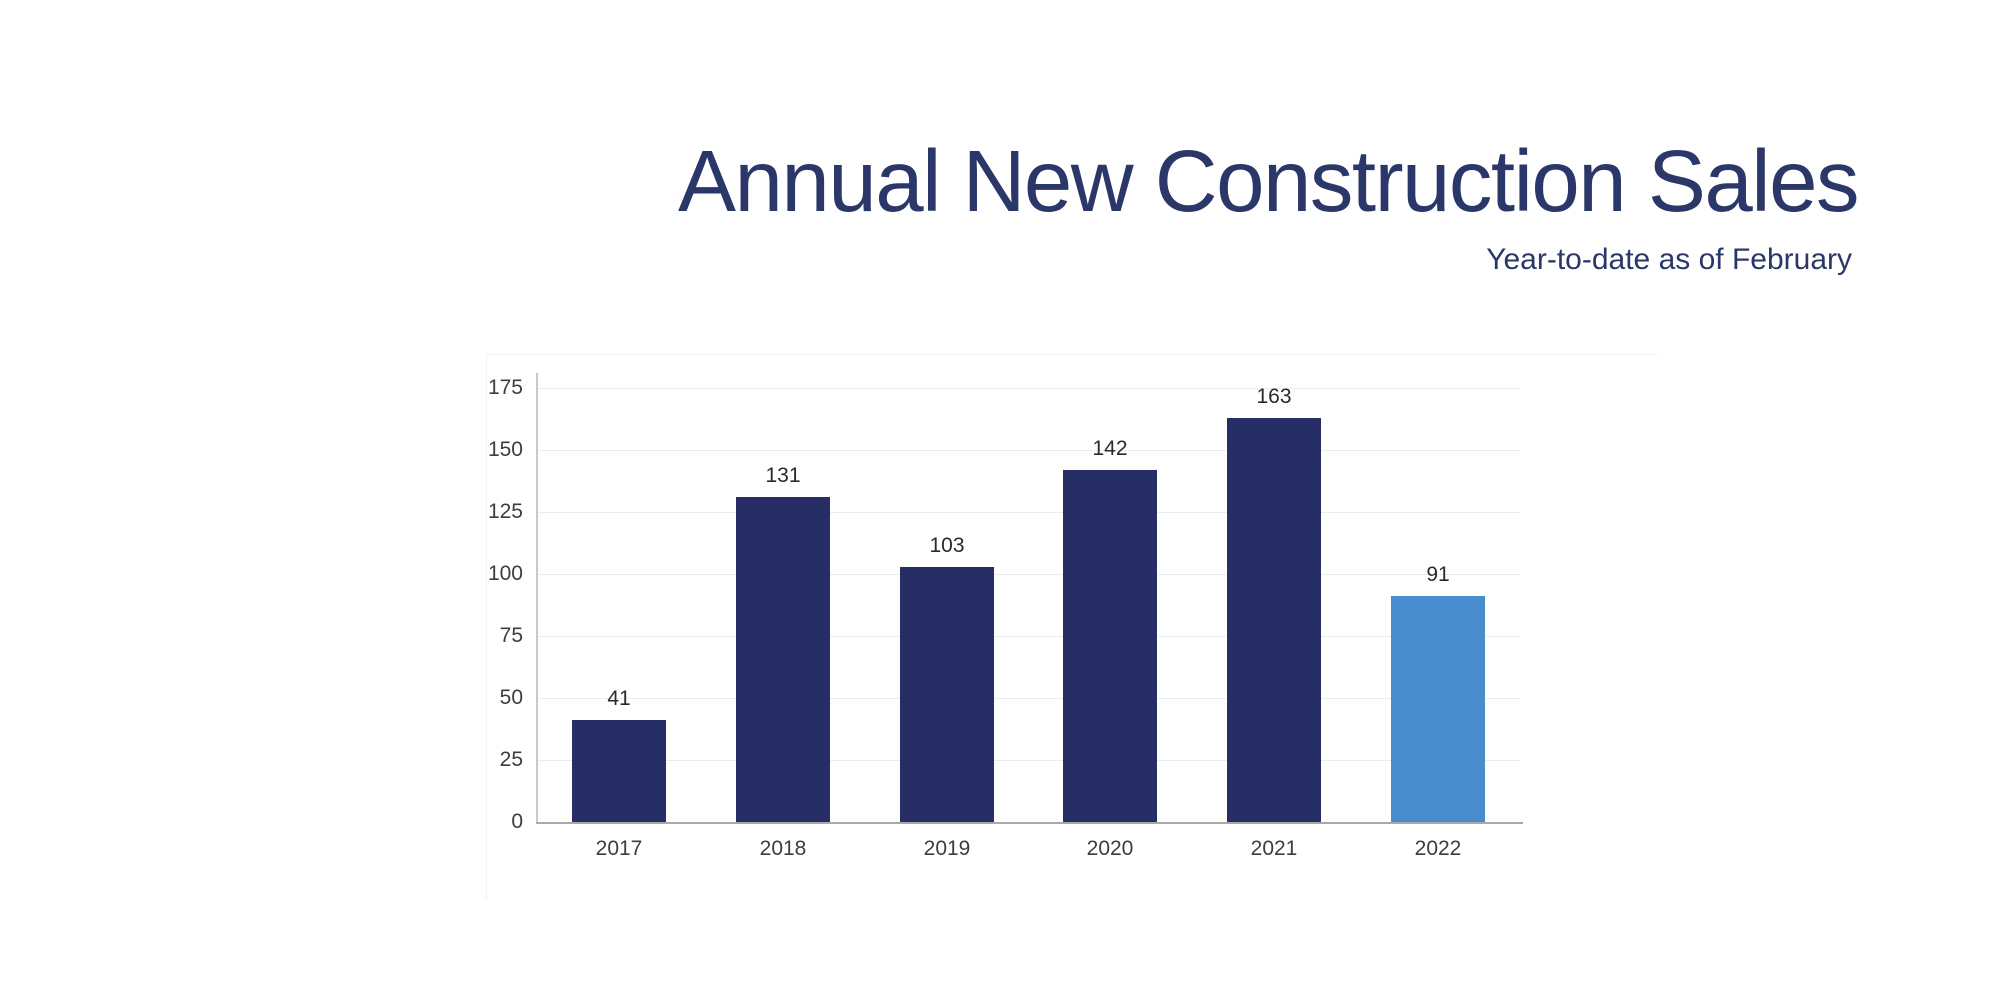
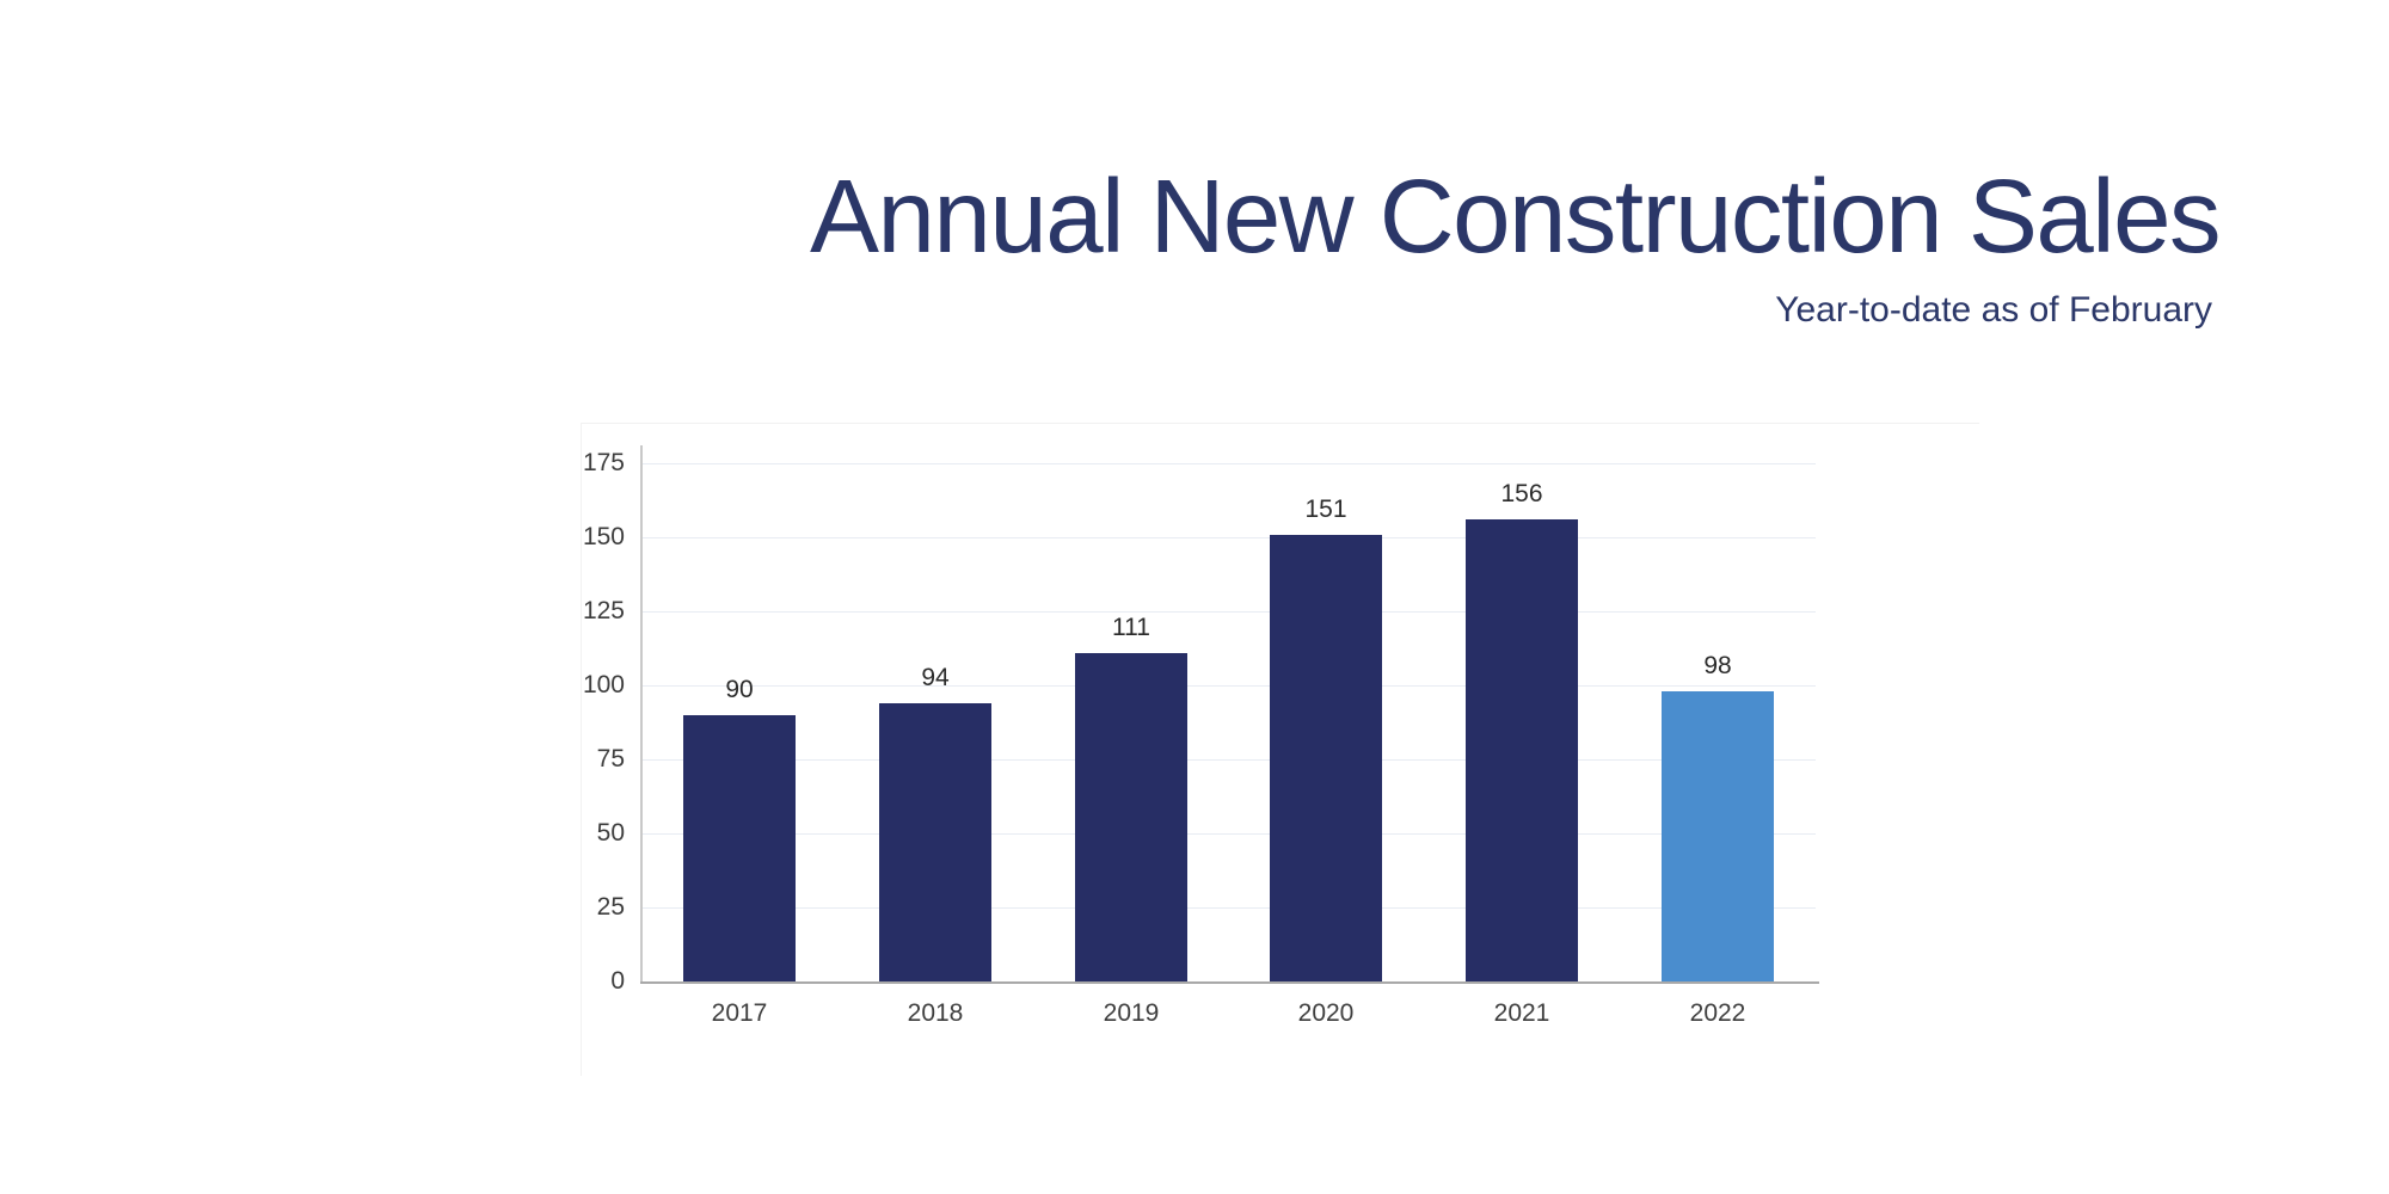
2017: 41 -> 90
2018: 131 -> 94
2019: 103 -> 111
2020: 142 -> 151
2021: 163 -> 156
2022: 91 -> 98
